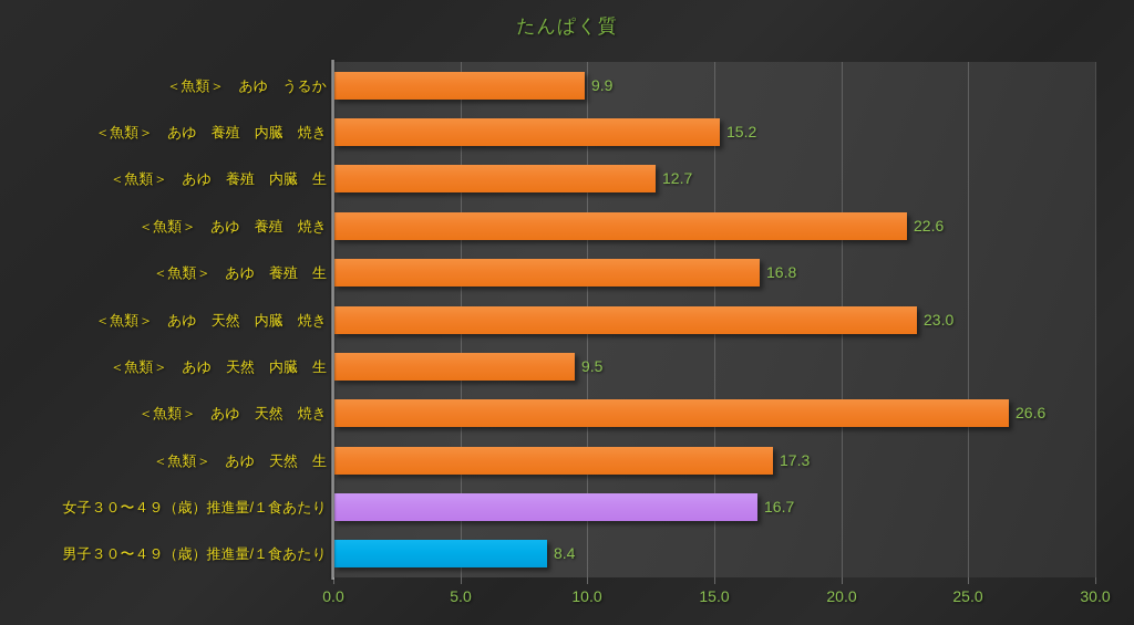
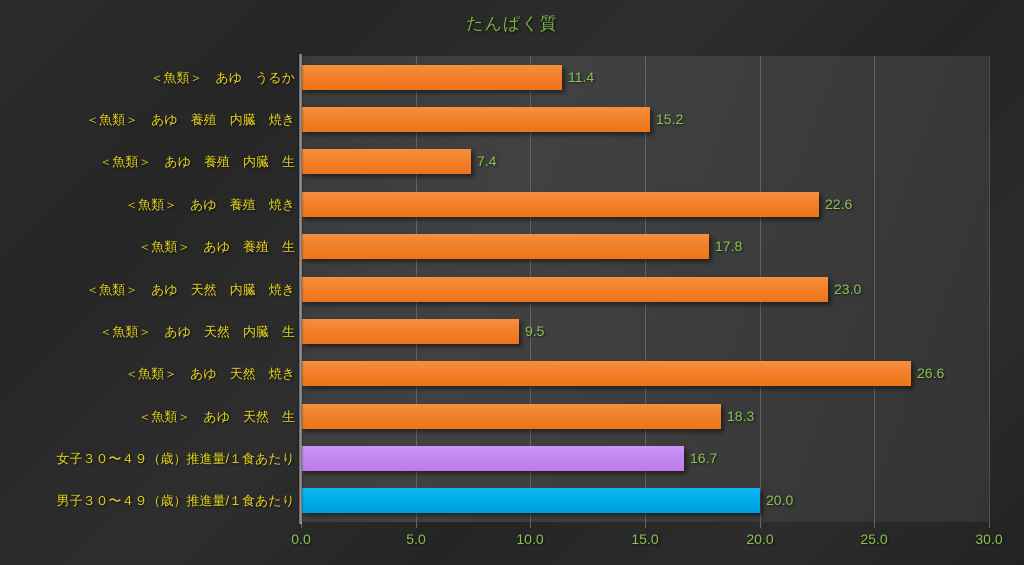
＜魚類＞ あゆ うるか: 9.9 -> 11.4
＜魚類＞ あゆ 養殖 内臓 生: 12.7 -> 7.4
＜魚類＞ あゆ 養殖 生: 16.8 -> 17.8
＜魚類＞ あゆ 天然 生: 17.3 -> 18.3
男子３０〜４９（歳）推進量/１食あたり: 8.4 -> 20.0
